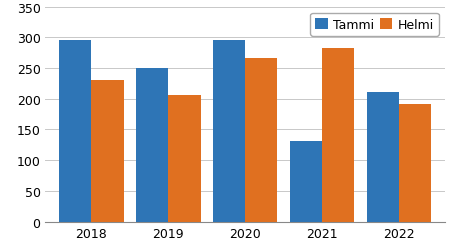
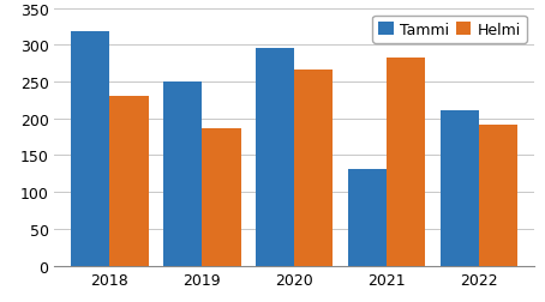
Tammi/2018: 296 -> 318
Helmi/2019: 206 -> 186
